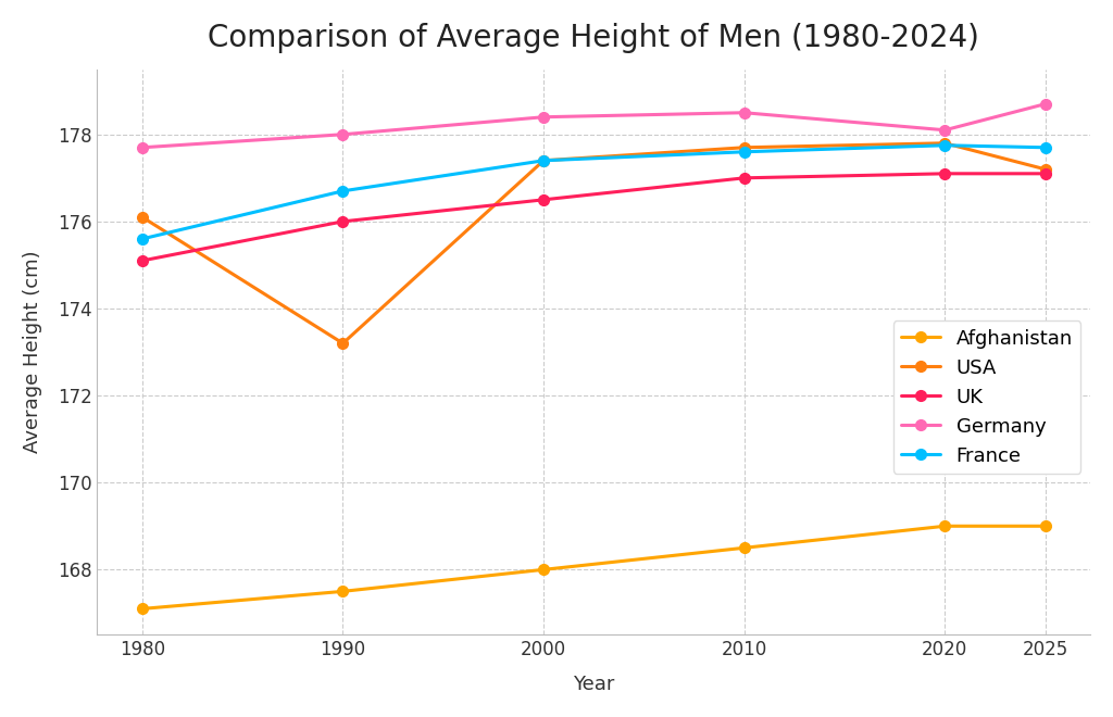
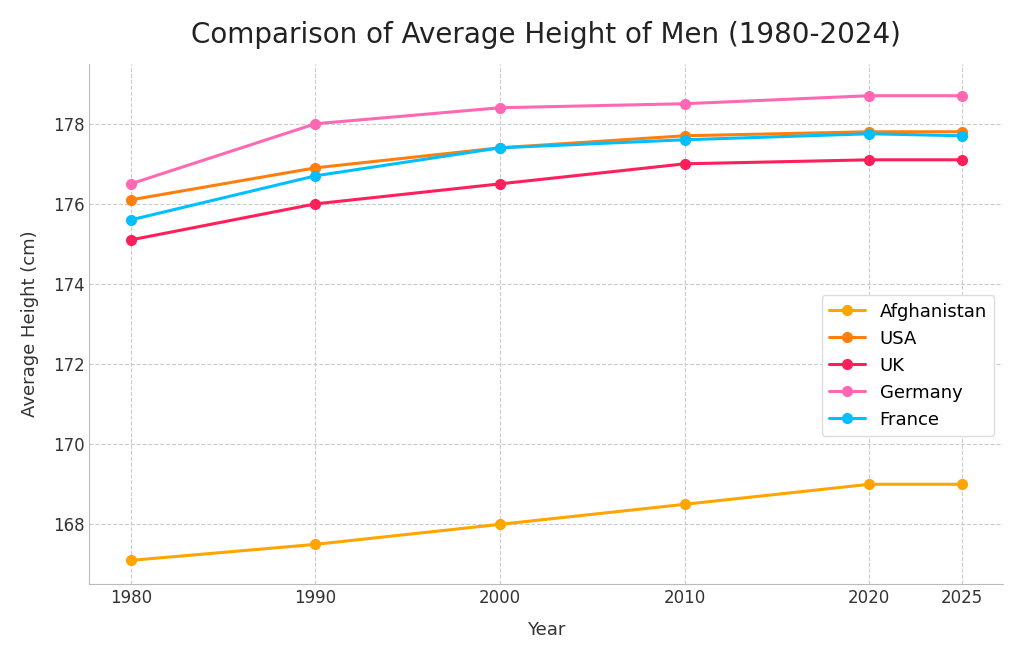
Germany/1980: 177.7 -> 176.5
USA/1990: 173.2 -> 176.9
Germany/2020: 178.1 -> 178.7
USA/2025: 177.2 -> 177.8
